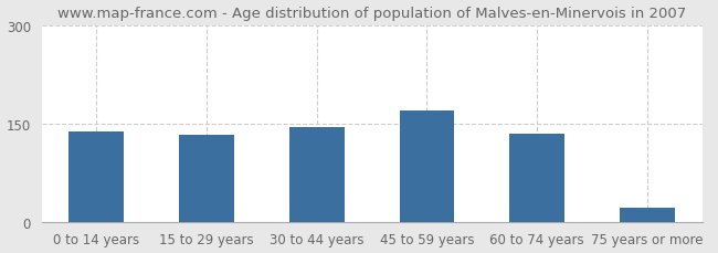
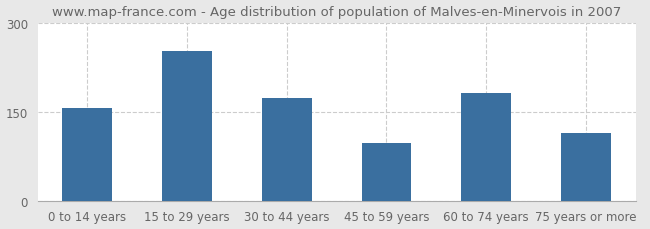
0 to 14 years: 138 -> 156
15 to 29 years: 132 -> 252
30 to 44 years: 145 -> 174
45 to 59 years: 170 -> 98
60 to 74 years: 135 -> 182
75 years or more: 22 -> 114
